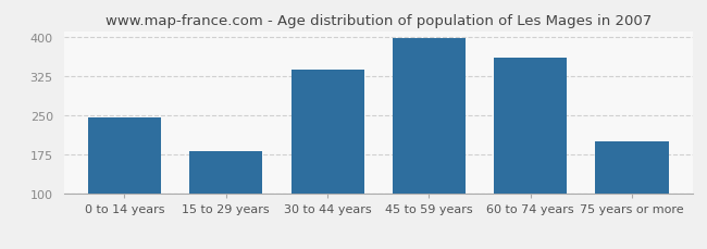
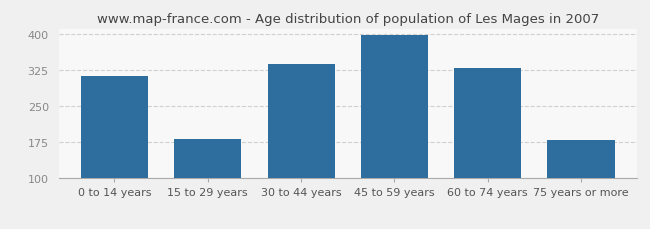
0 to 14 years: 245 -> 313
60 to 74 years: 360 -> 328
75 years or more: 200 -> 180
